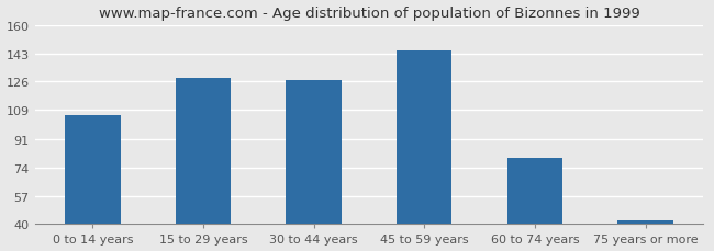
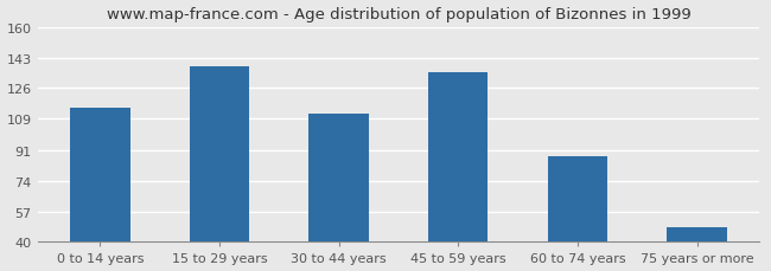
0 to 14 years: 106 -> 115
15 to 29 years: 128 -> 138
30 to 44 years: 127 -> 112
45 to 59 years: 145 -> 135
60 to 74 years: 80 -> 88
75 years or more: 42 -> 48
